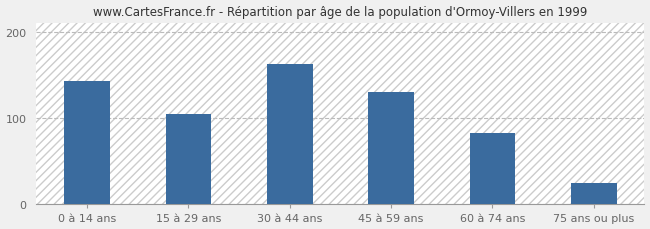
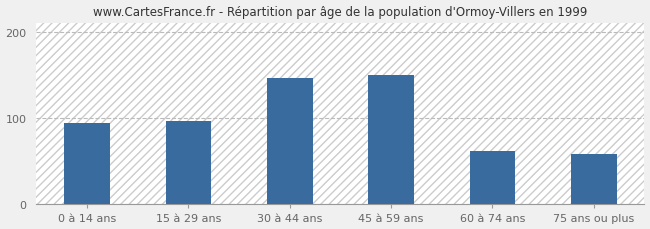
0 à 14 ans: 143 -> 94
15 à 29 ans: 105 -> 96
30 à 44 ans: 163 -> 146
45 à 59 ans: 130 -> 150
60 à 74 ans: 83 -> 62
75 ans ou plus: 25 -> 58
